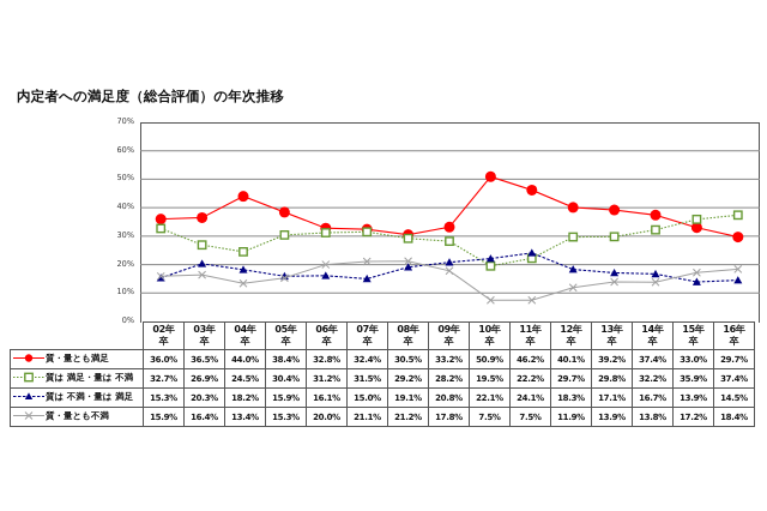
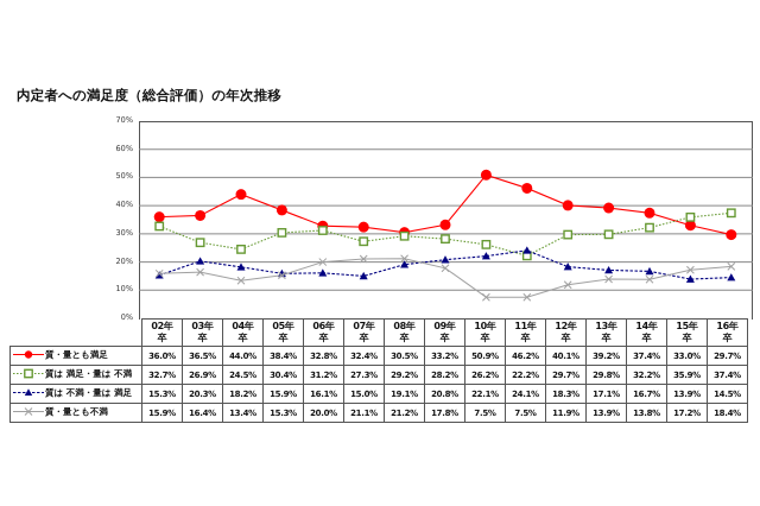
質は 満足・量は 不満/07年卒: 31.5% -> 27.3%
質は 満足・量は 不満/10年卒: 19.5% -> 26.2%
